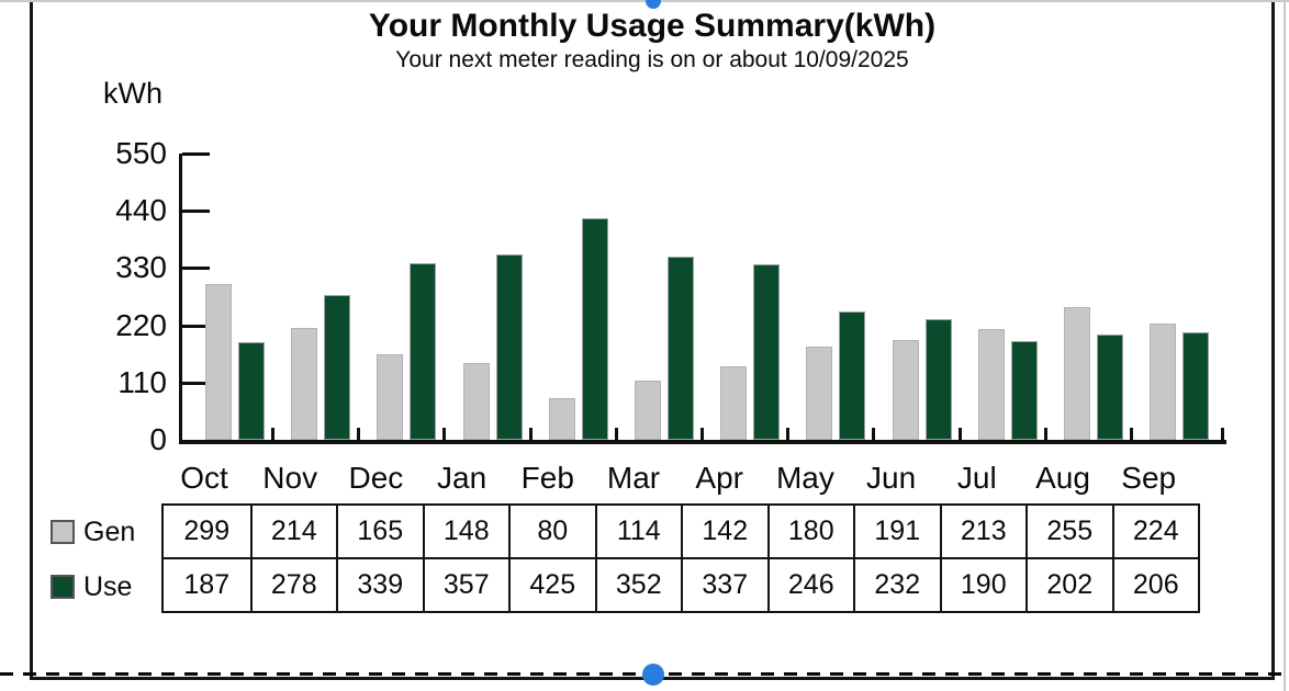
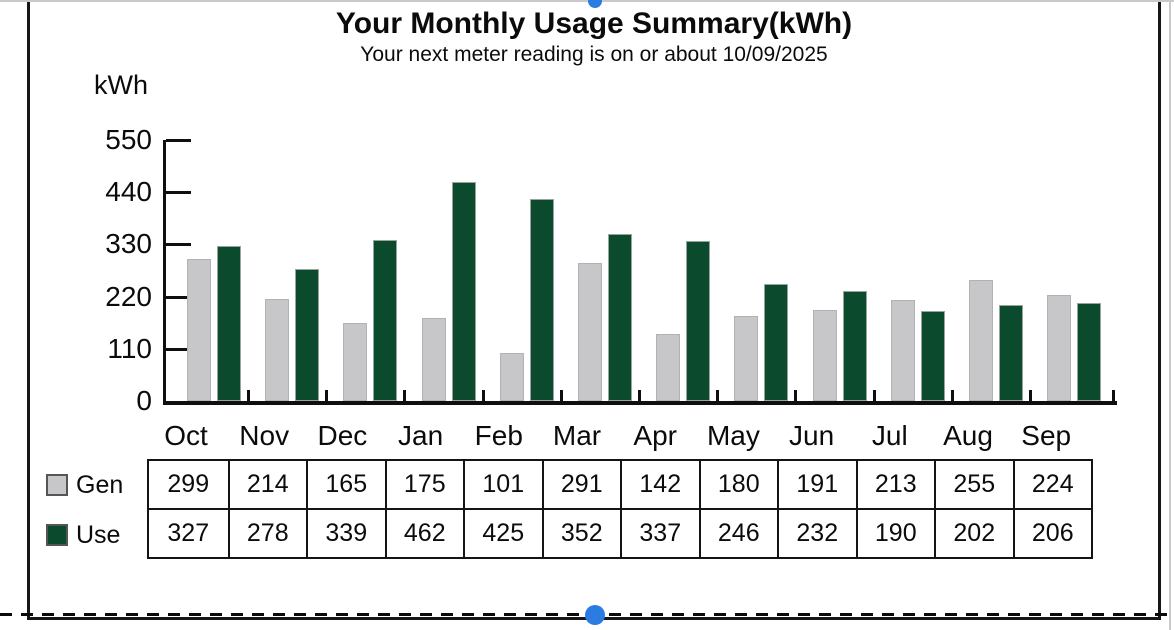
Use/Oct: 187 -> 327
Gen/Jan: 148 -> 175
Use/Jan: 357 -> 462
Gen/Feb: 80 -> 101
Gen/Mar: 114 -> 291
